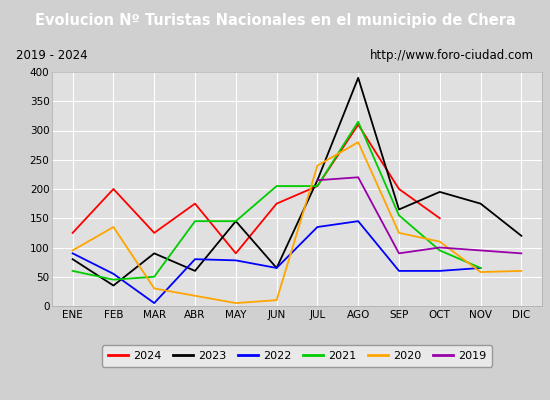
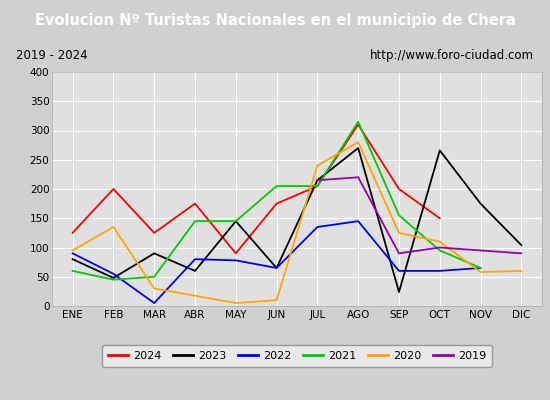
2023/FEB: 35 -> 48
2023/AGO: 390 -> 270
2023/SEP: 165 -> 24
2023/OCT: 195 -> 266
2023/DIC: 120 -> 104
